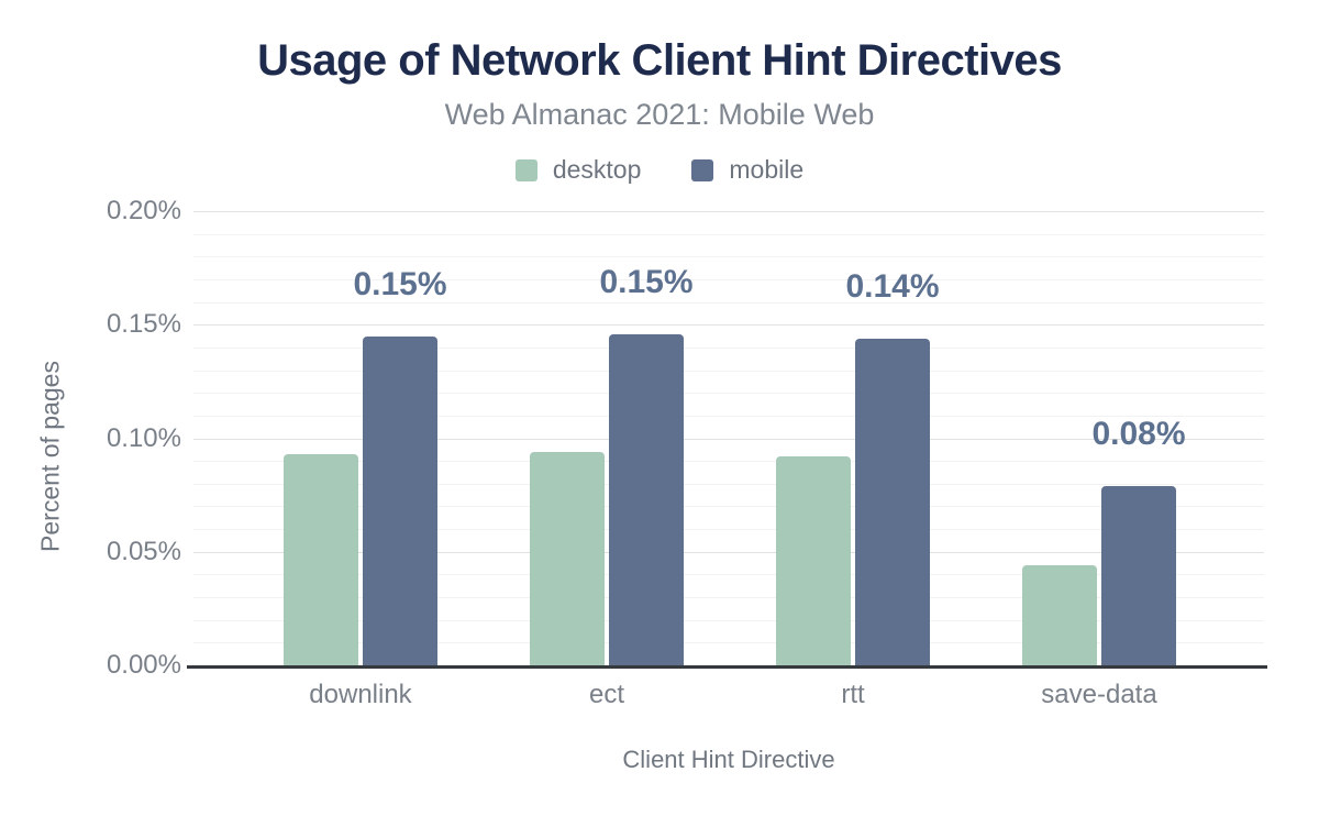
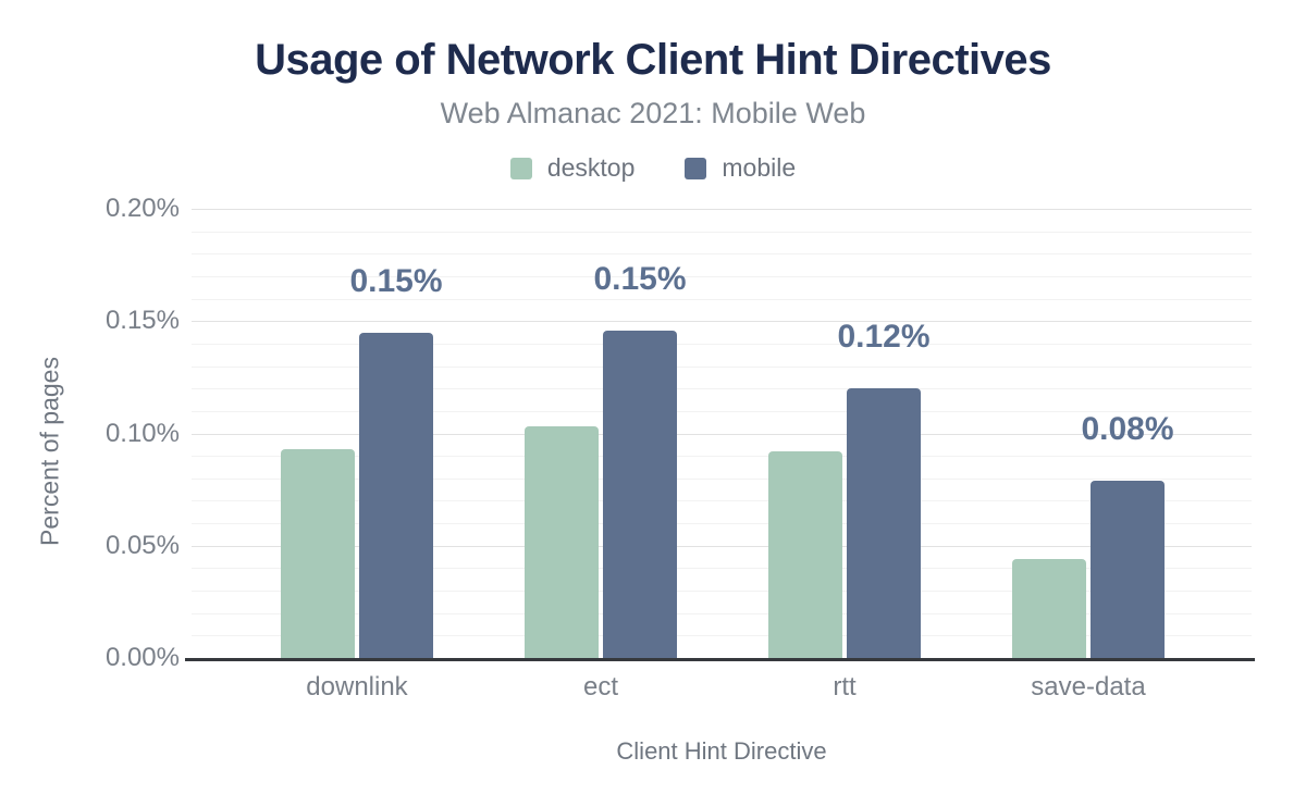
desktop/ect: 0.094% -> 0.103%
mobile/rtt: 0.14% -> 0.12%
